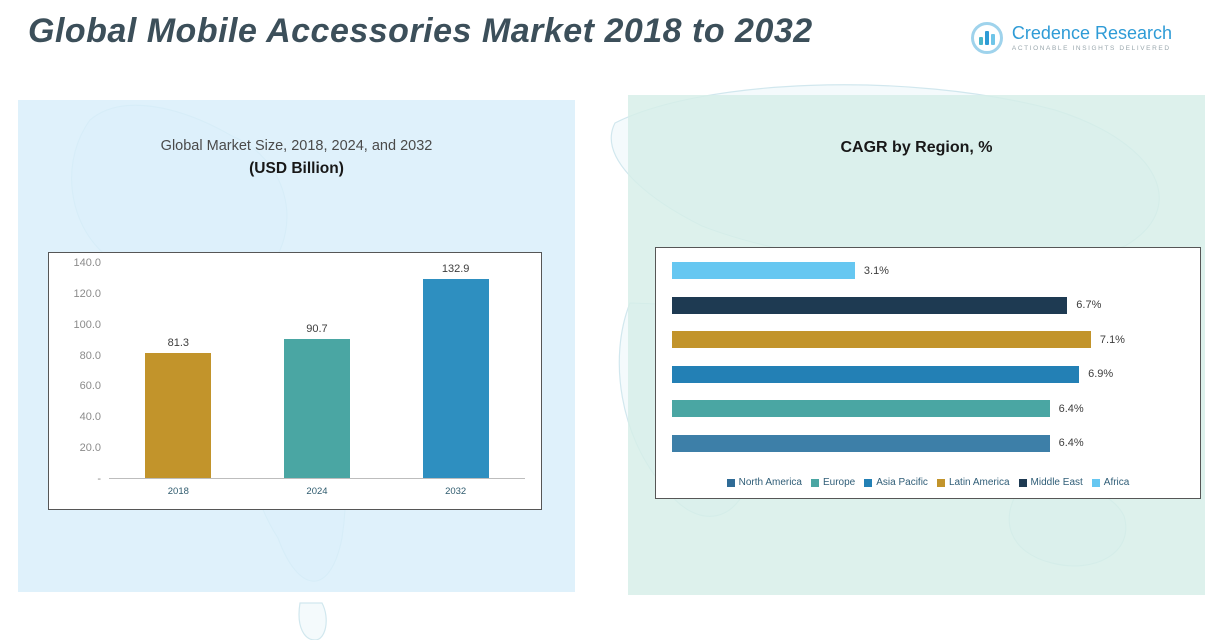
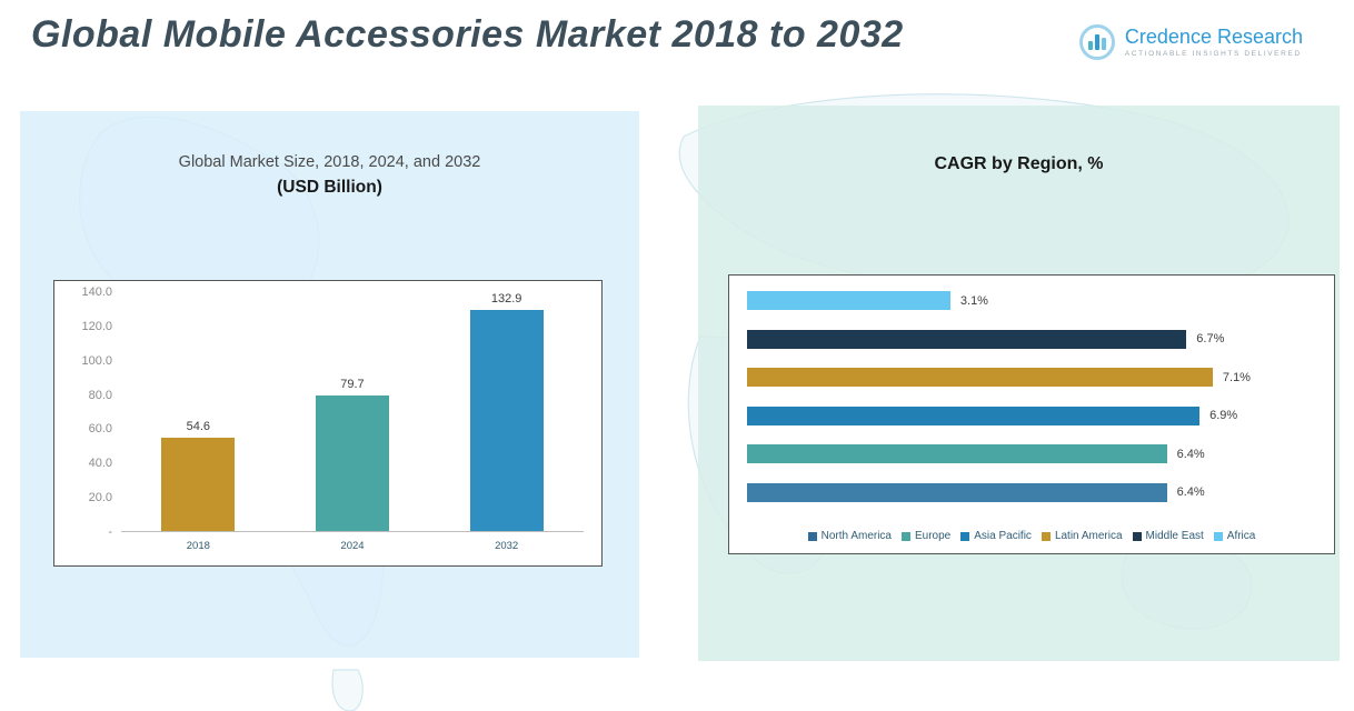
Global Market Size, 2018, 2024, and 2032/2018: 81.3 -> 54.6
Global Market Size, 2018, 2024, and 2032/2024: 90.7 -> 79.7
